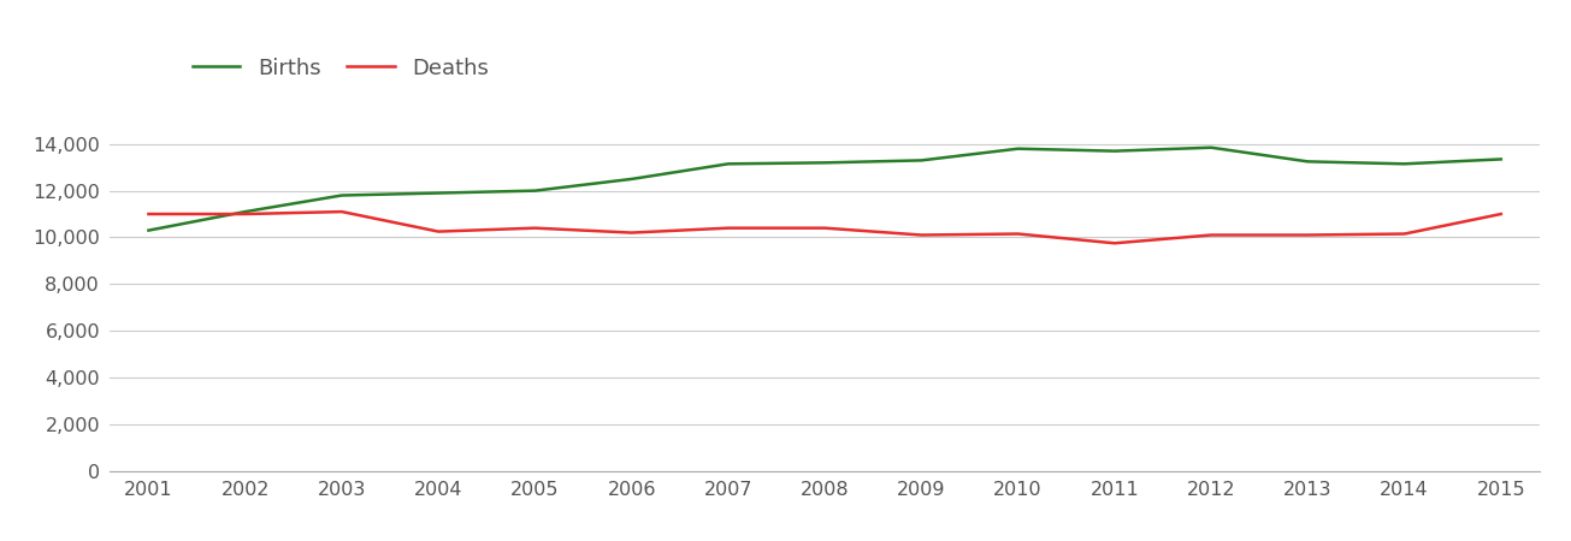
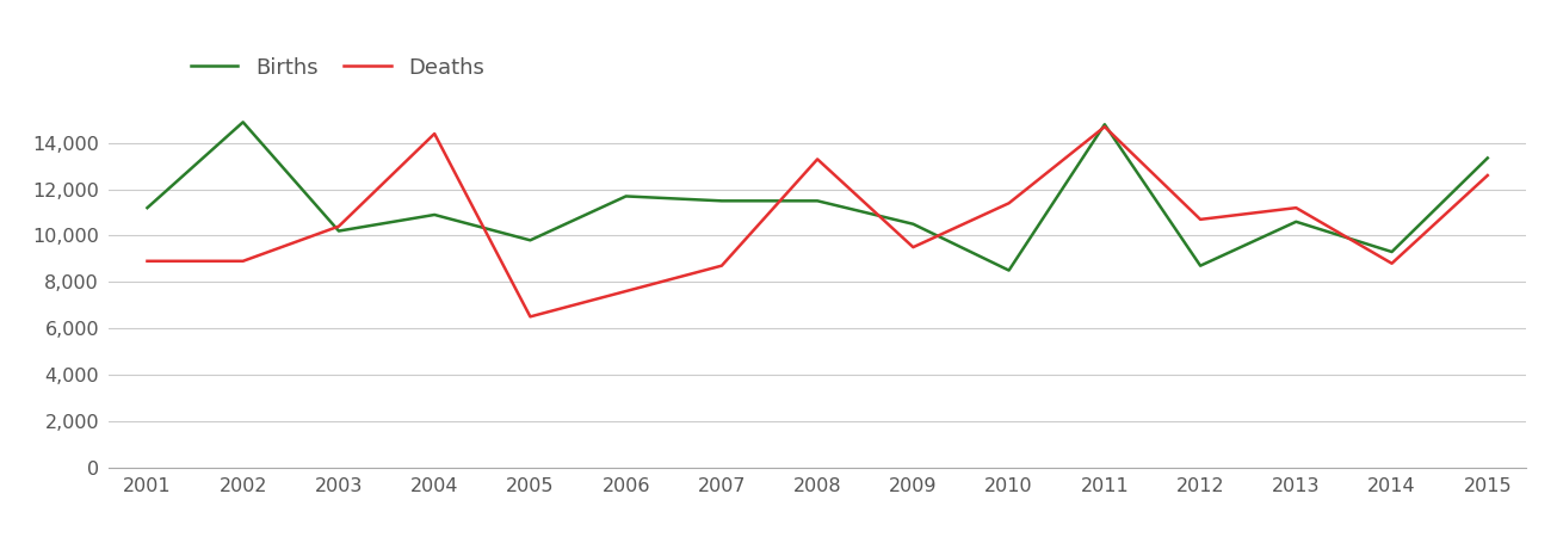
Births/2001: 10,300 -> 11,200
Deaths/2001: 11,000 -> 8,900
Births/2002: 11,100 -> 14,900
Deaths/2002: 11,000 -> 8,900
Births/2003: 11,800 -> 10,200
Deaths/2003: 11,100 -> 10,400
Births/2004: 11,900 -> 10,900
Deaths/2004: 10,200 -> 14,400
Births/2005: 12,000 -> 9,800
Deaths/2005: 10,400 -> 6,500
Births/2006: 12,500 -> 11,700
Deaths/2006: 10,200 -> 7,600
Births/2007: 13,200 -> 11,500
Deaths/2007: 10,400 -> 8,700
Births/2008: 13,200 -> 11,500
Deaths/2008: 10,400 -> 13,300
Births/2009: 13,300 -> 10,500
Deaths/2009: 10,100 -> 9,500
Births/2010: 13,800 -> 8,500
Deaths/2010: 10,200 -> 11,400
Births/2011: 13,700 -> 14,800
Deaths/2011: 9,800 -> 14,700
Births/2012: 13,800 -> 8,700
Deaths/2012: 10,100 -> 10,700
Births/2013: 13,200 -> 10,600
Deaths/2013: 10,100 -> 11,200
Births/2014: 13,200 -> 9,300
Deaths/2014: 10,200 -> 8,800
Deaths/2015: 11,000 -> 12,600
